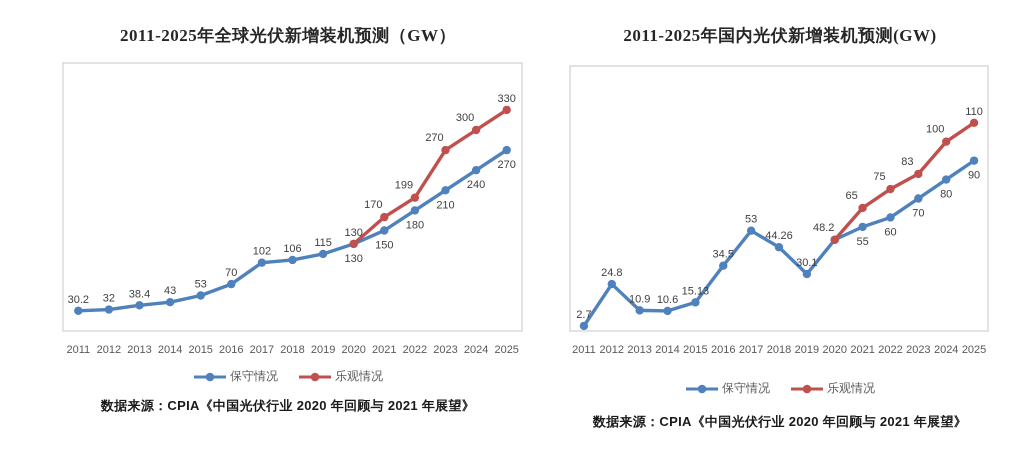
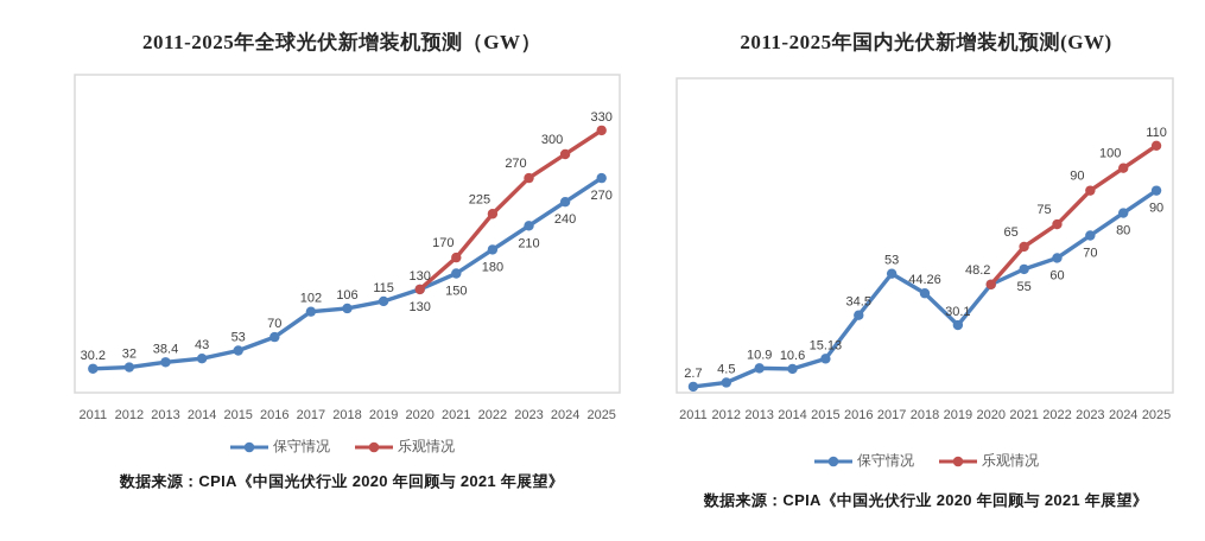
2011-2025年全球光伏新增装机预测（GW）/乐观情况/2022: 199 -> 225
2011-2025年国内光伏新增装机预测(GW)/保守情况/2012: 24.8 -> 4.5
2011-2025年国内光伏新增装机预测(GW)/乐观情况/2023: 83 -> 90
